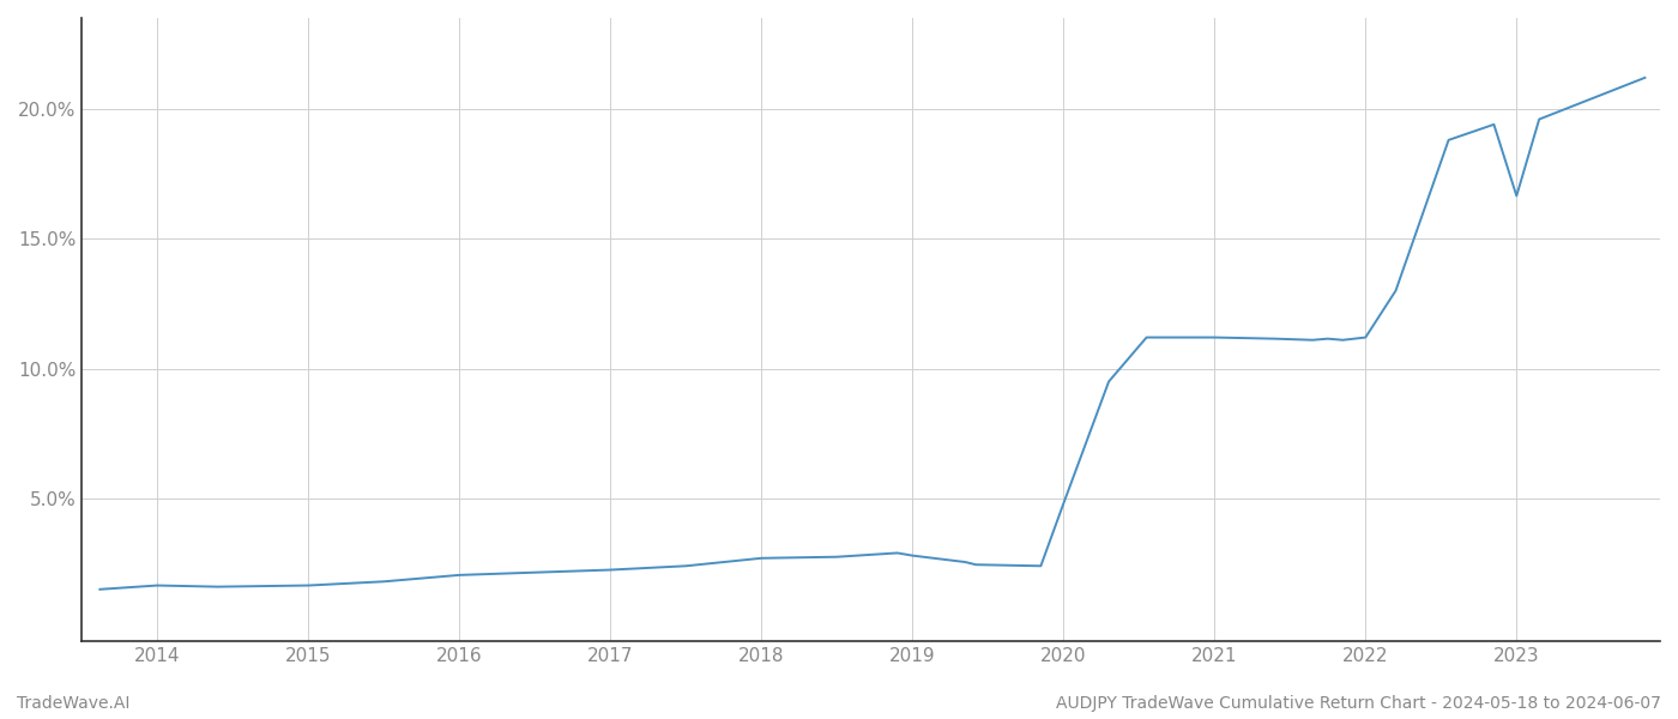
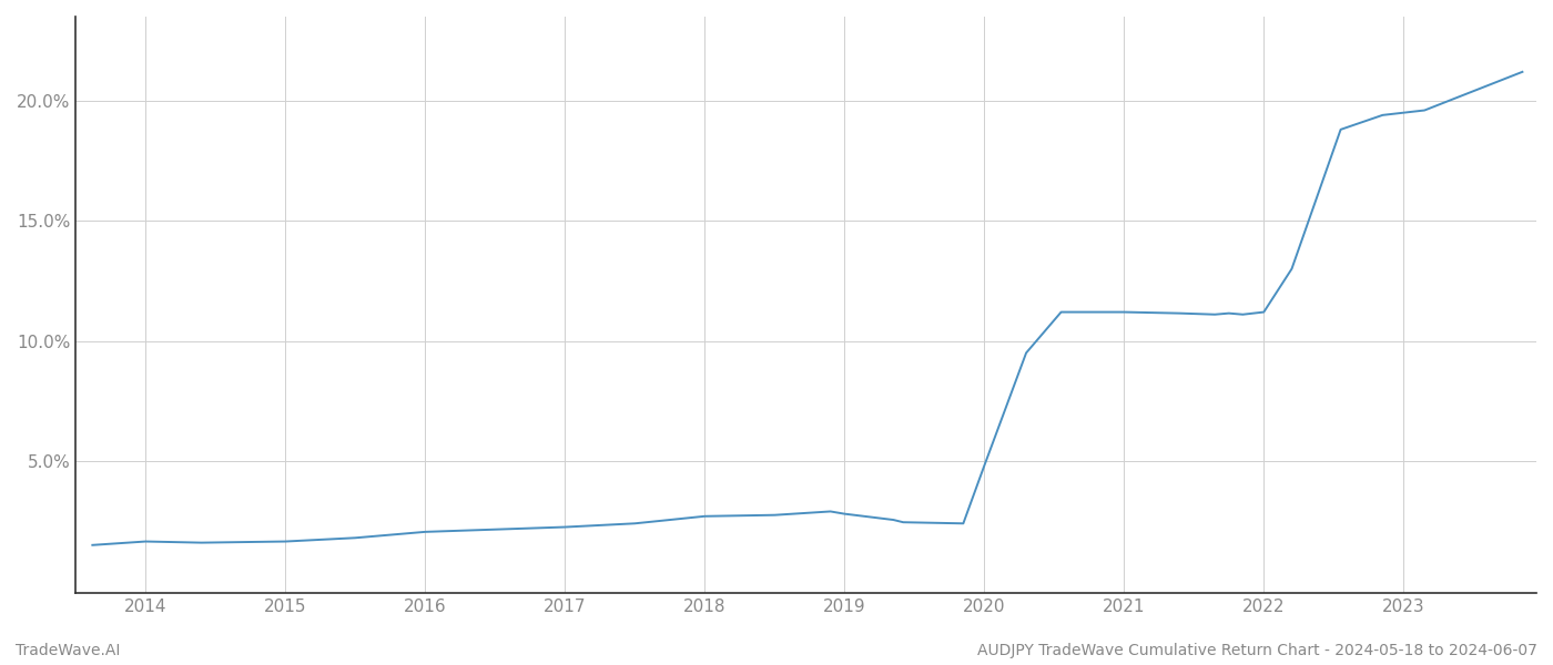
2023: 16.65% -> 19.50%
